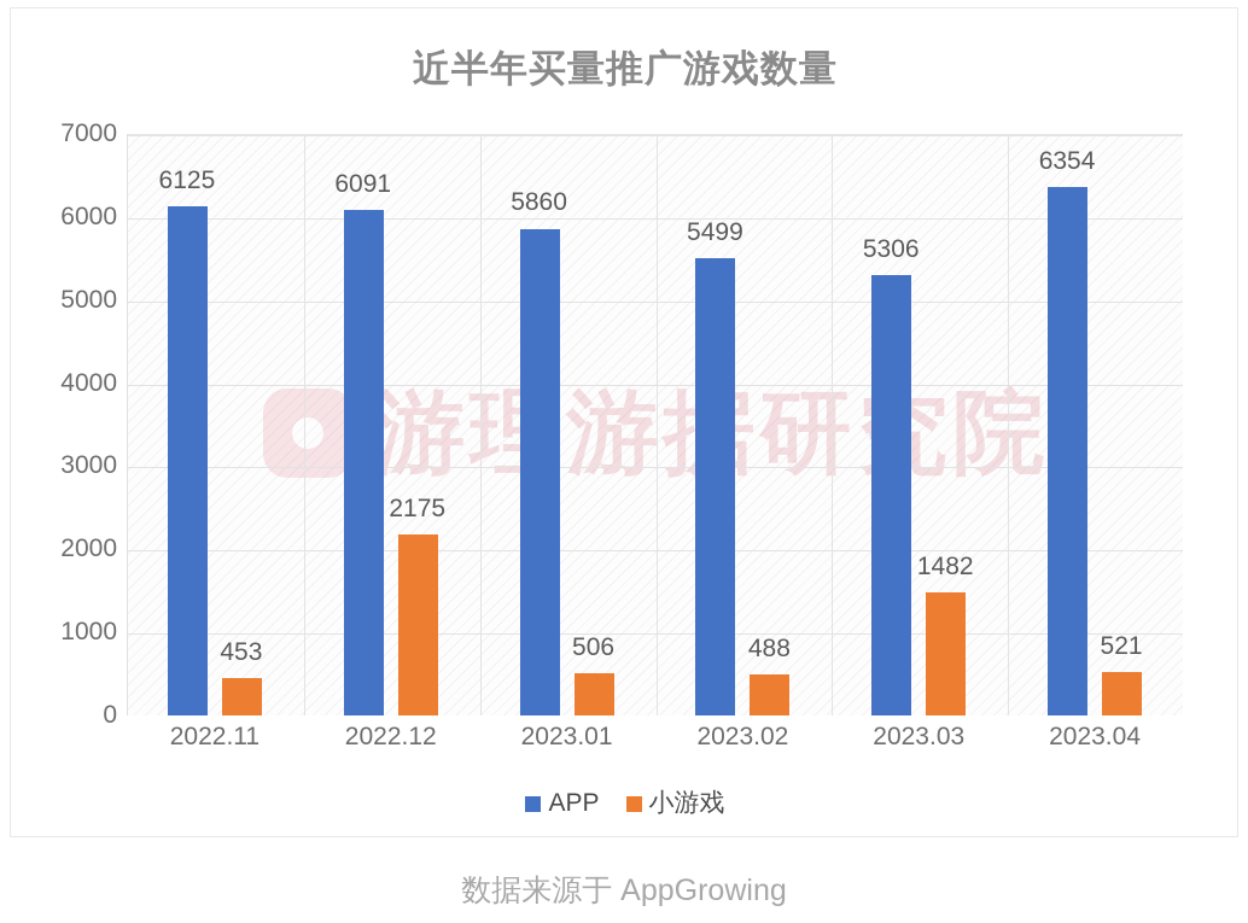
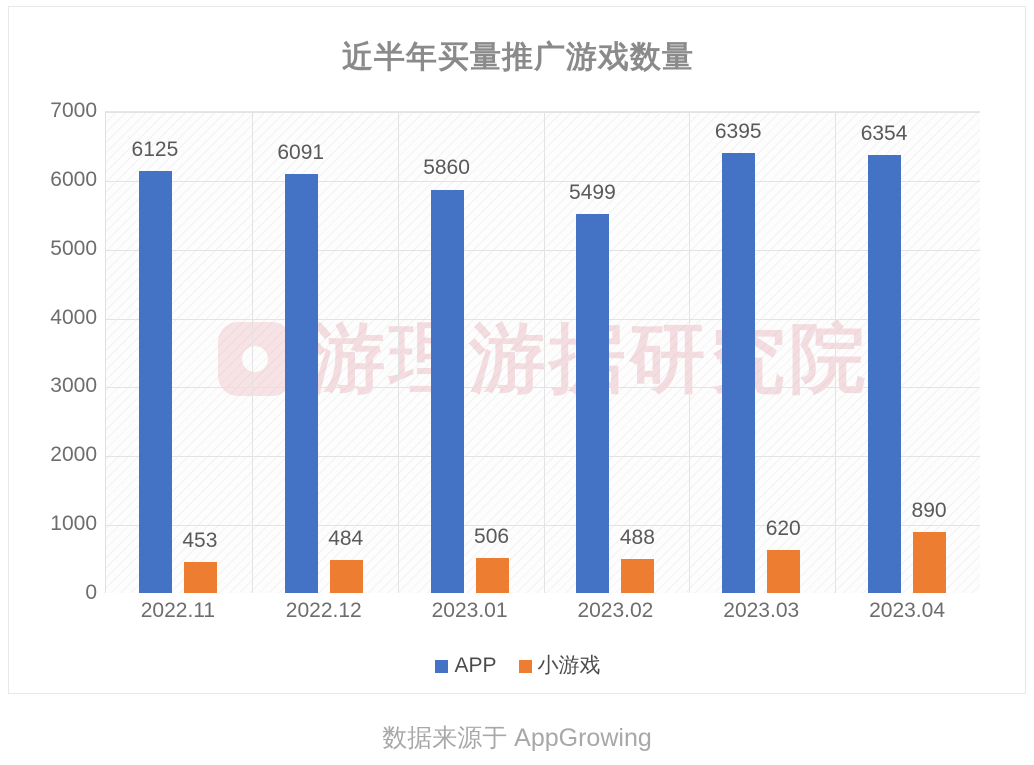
小游戏/2022.12: 2175 -> 484
APP/2023.03: 5306 -> 6395
小游戏/2023.03: 1482 -> 620
小游戏/2023.04: 521 -> 890
